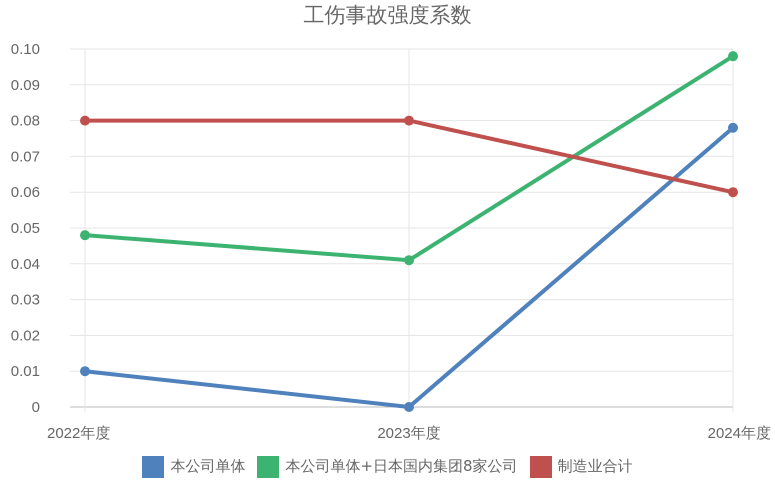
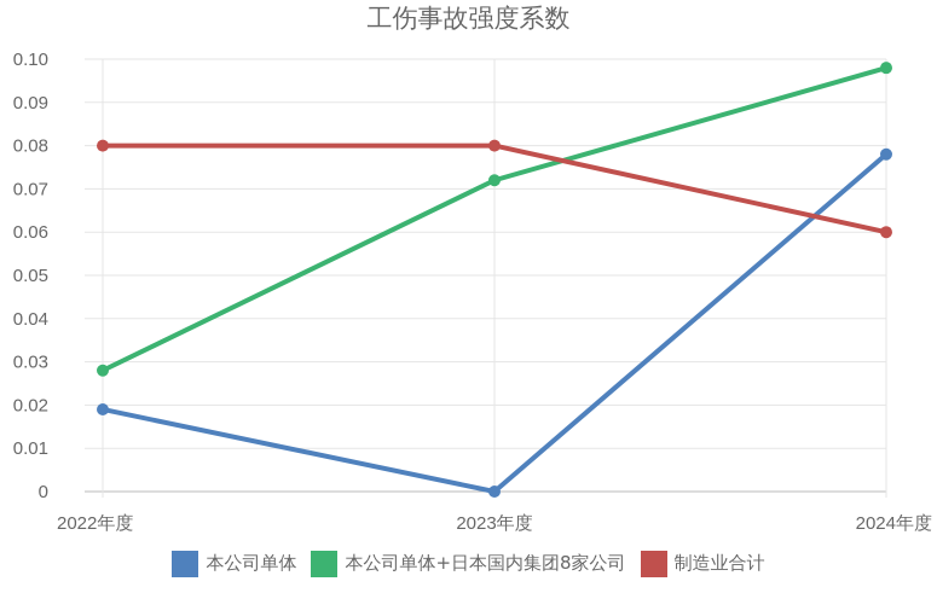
本公司单体/2022年度: 0.010 -> 0.019
本公司单体+日本国内集团8家公司/2022年度: 0.048 -> 0.028
本公司单体+日本国内集团8家公司/2023年度: 0.041 -> 0.072
